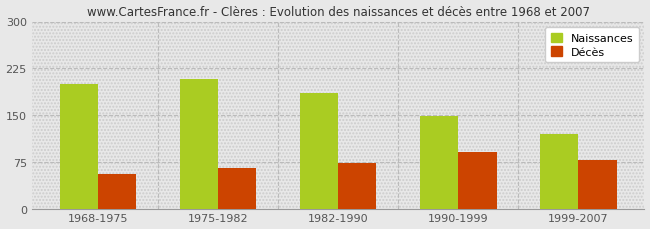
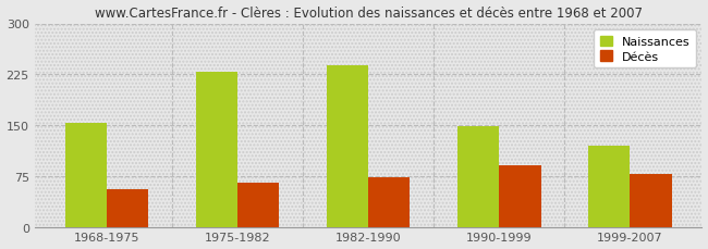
Naissances/1968-1975: 200 -> 153
Naissances/1975-1982: 208 -> 229
Naissances/1982-1990: 186 -> 238
